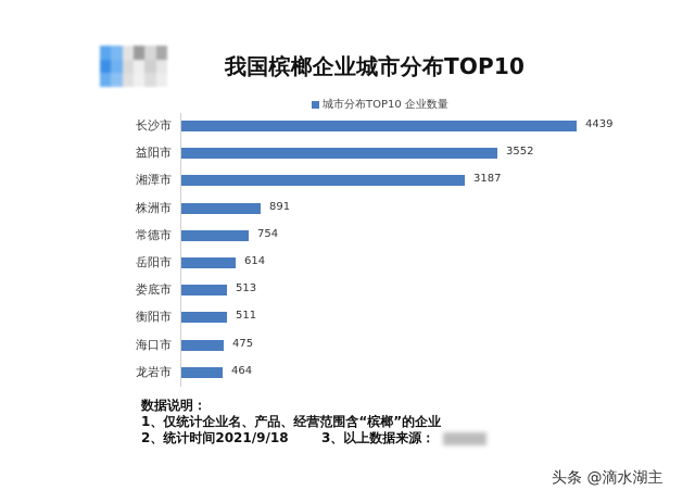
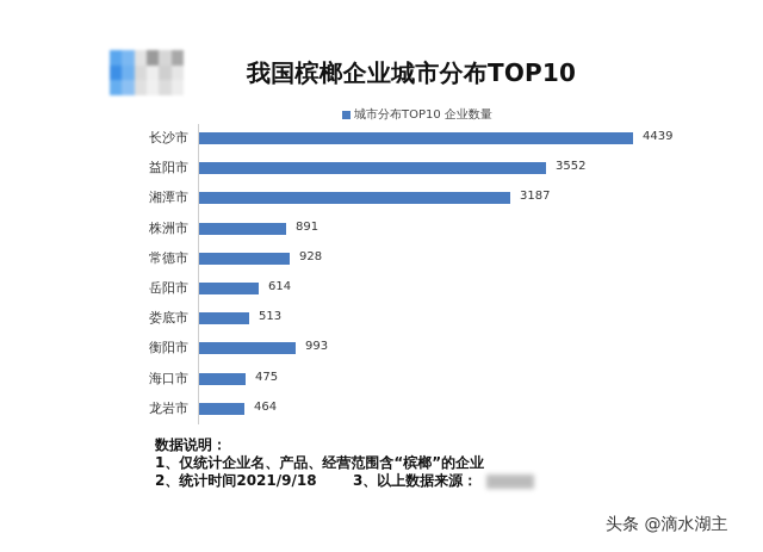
常德市: 754 -> 928
衡阳市: 511 -> 993
